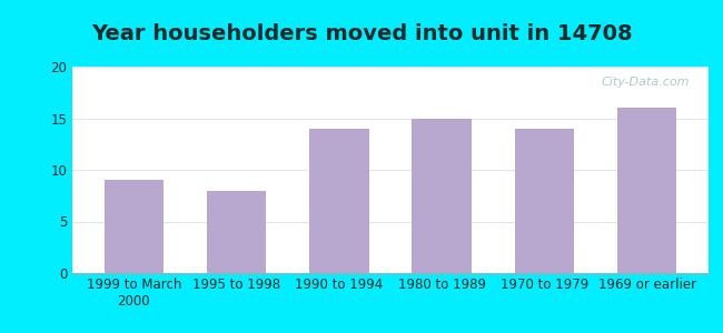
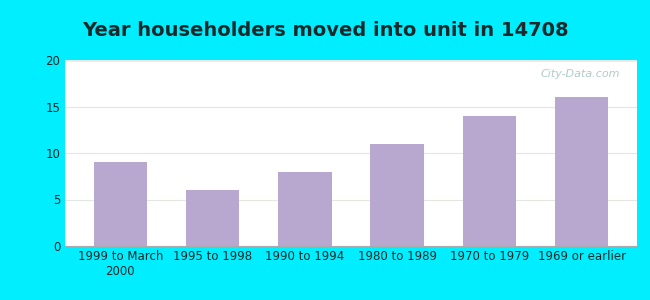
1995 to 1998: 8 -> 6
1990 to 1994: 14 -> 8
1980 to 1989: 15 -> 11
